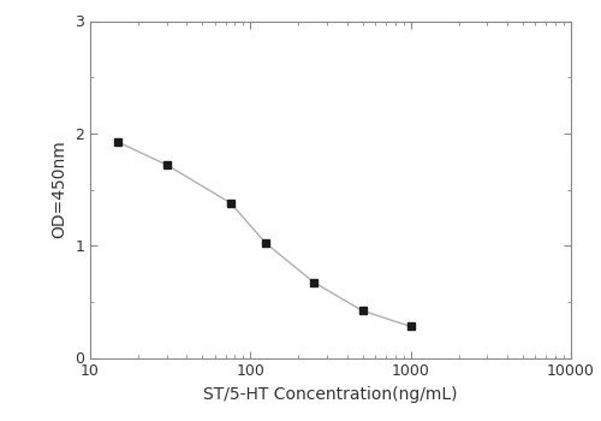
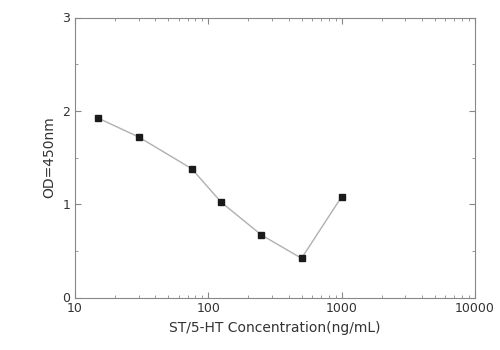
1000: 0.28 -> 1.08
